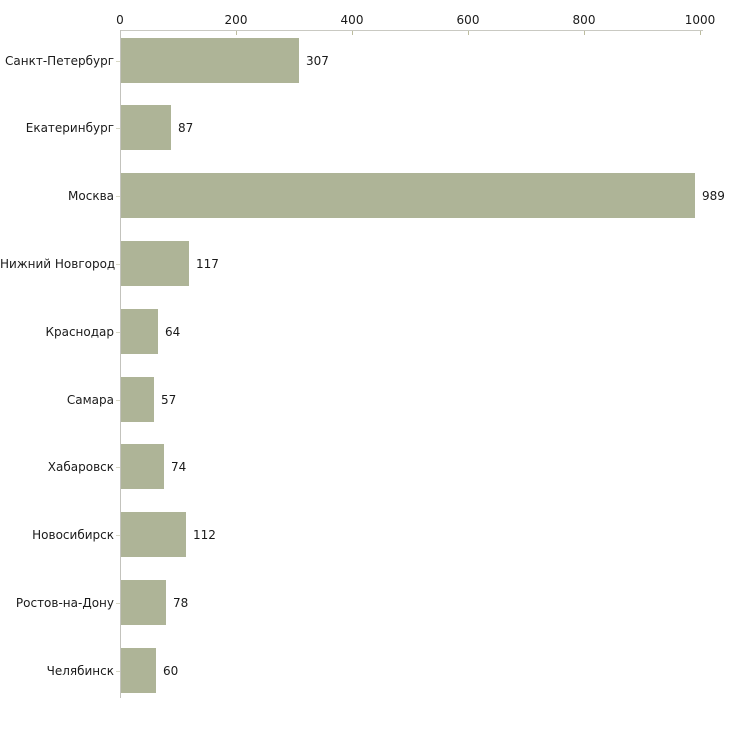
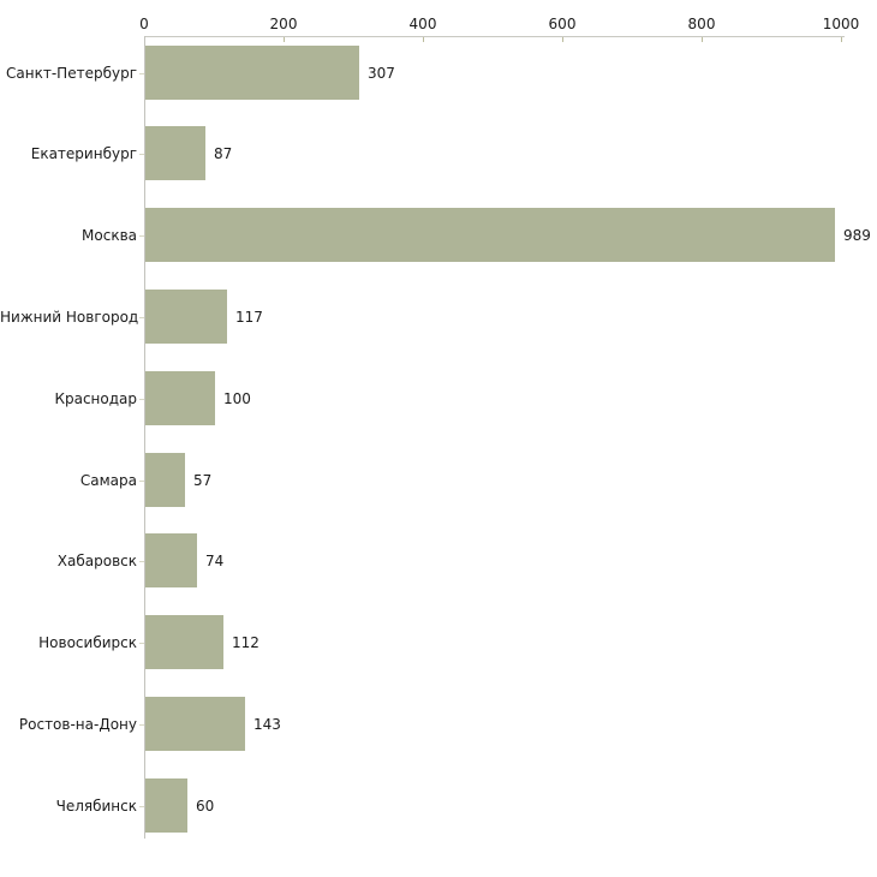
Краснодар: 64 -> 100
Ростов-на-Дону: 78 -> 143
